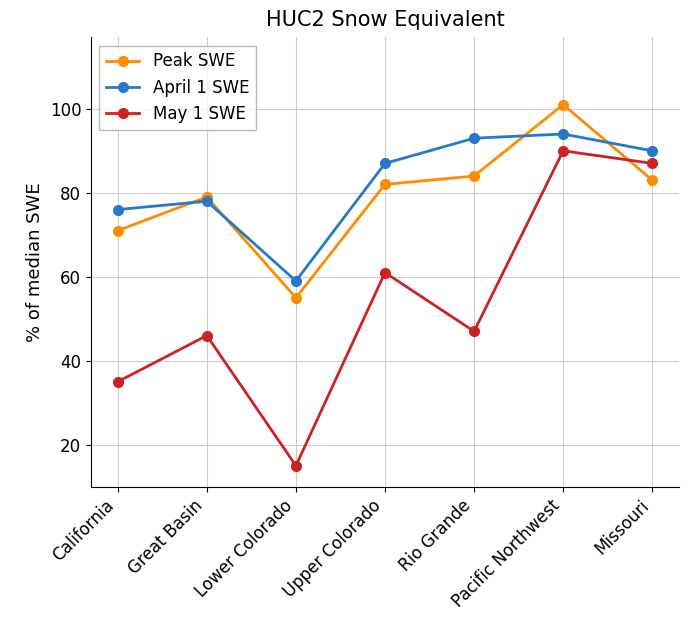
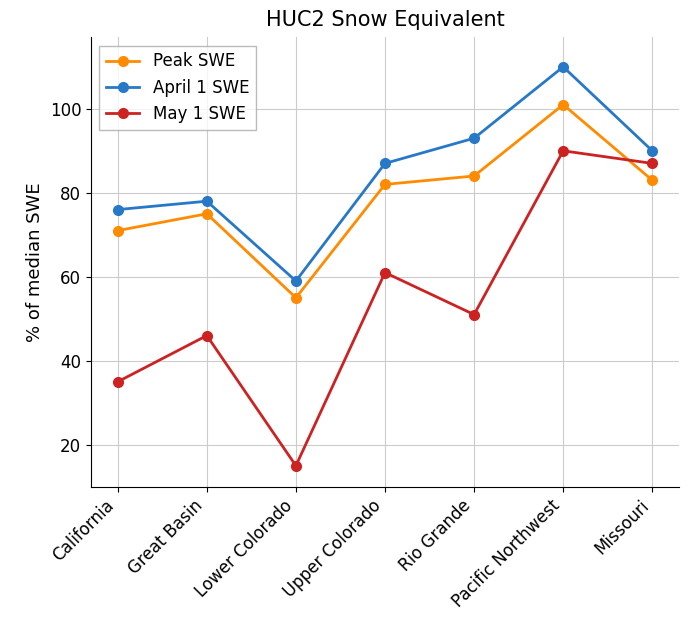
Peak SWE/Great Basin: 79 -> 75
May 1 SWE/Rio Grande: 47 -> 51
April 1 SWE/Pacific Northwest: 94 -> 110
